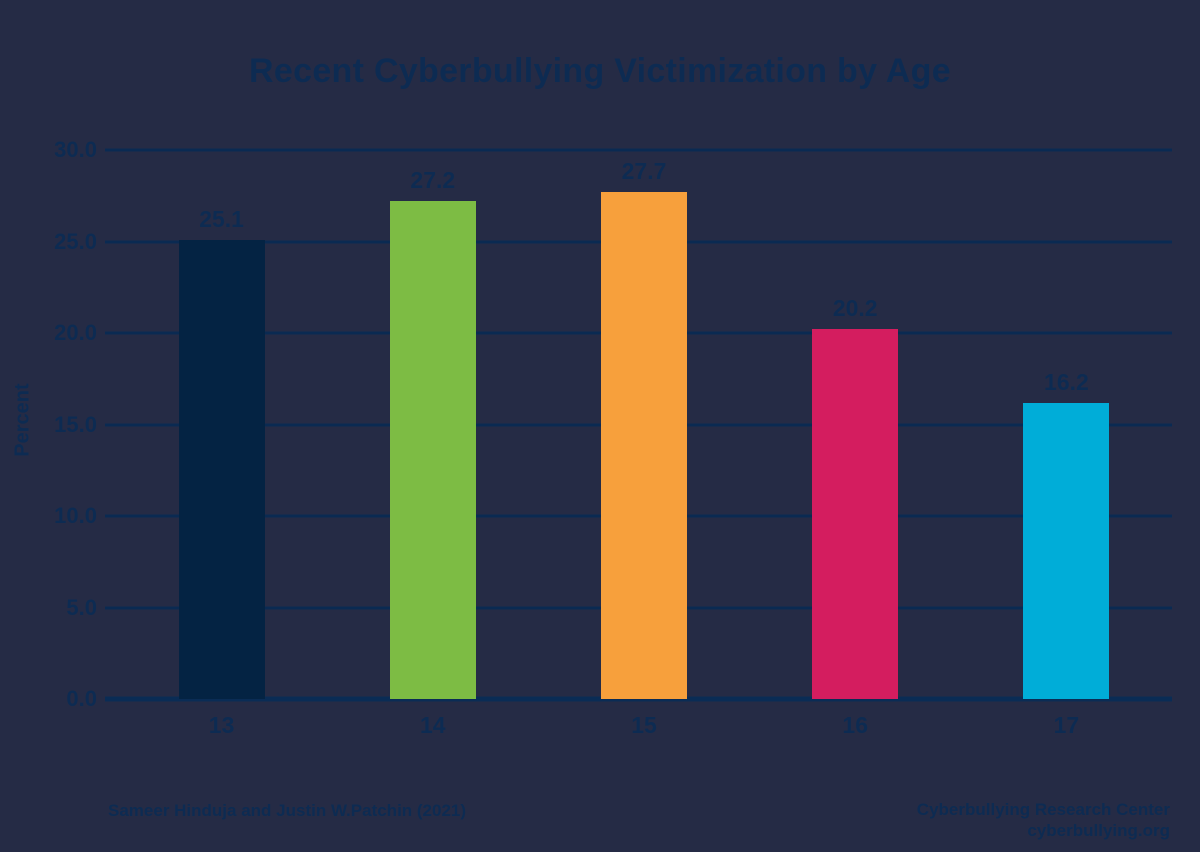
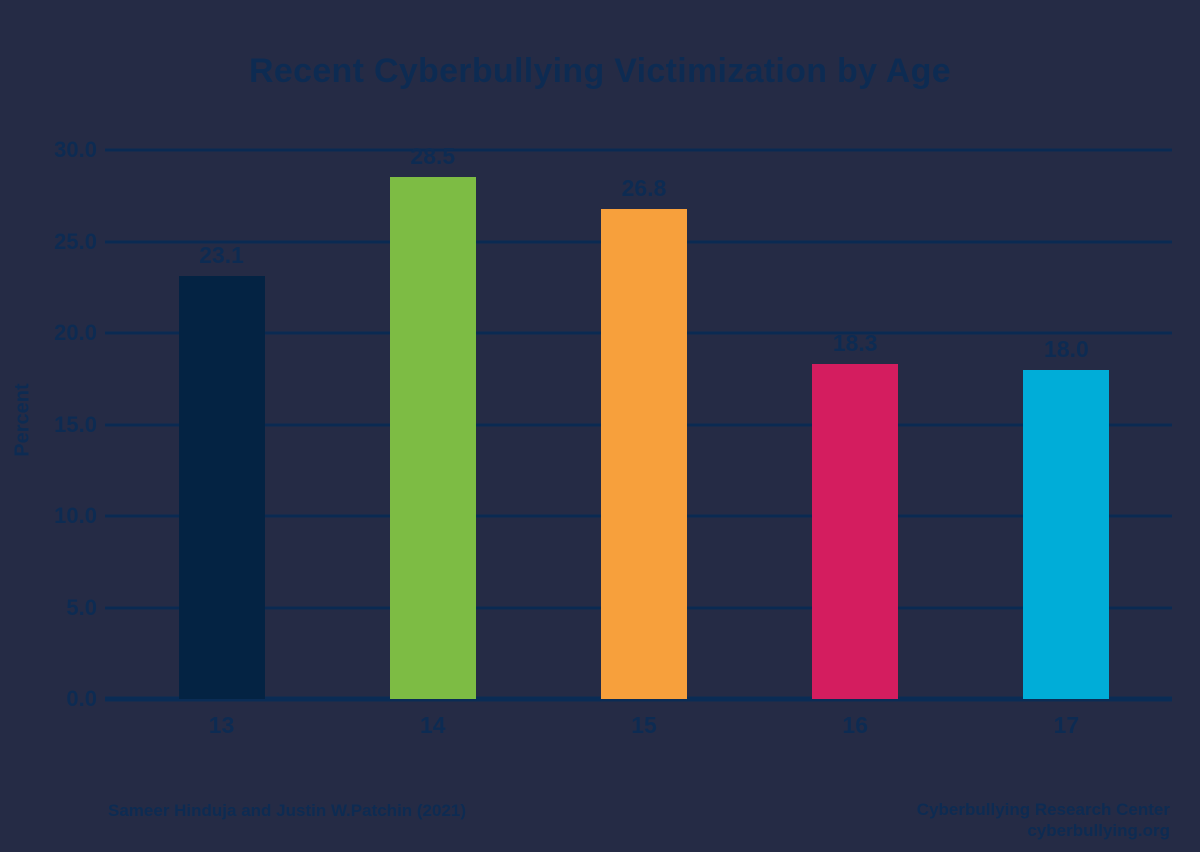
13: 25.1 -> 23.1
14: 27.2 -> 28.5
15: 27.7 -> 26.8
16: 20.2 -> 18.3
17: 16.2 -> 18.0
